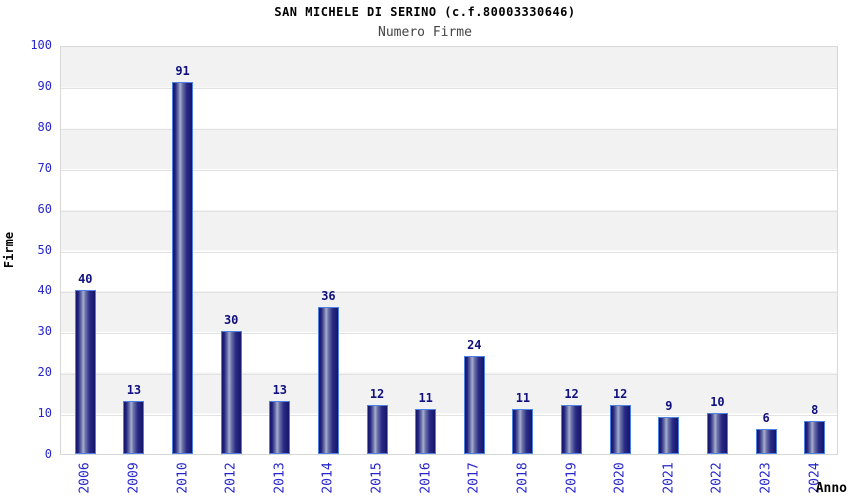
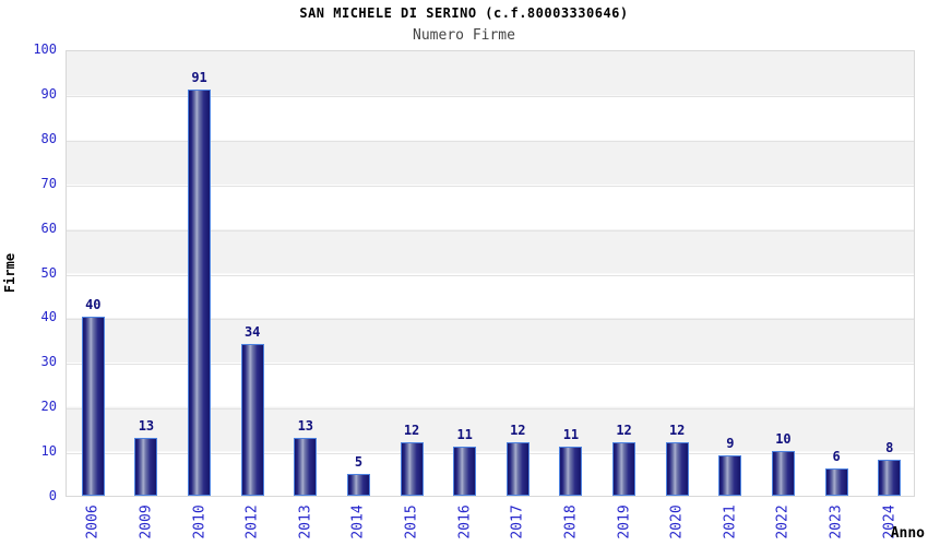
2012: 30 -> 34
2014: 36 -> 5
2017: 24 -> 12
